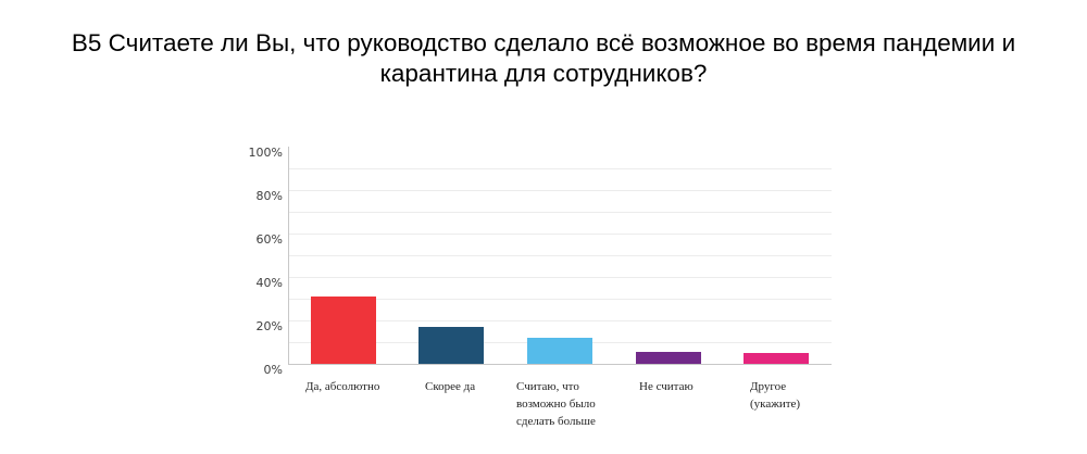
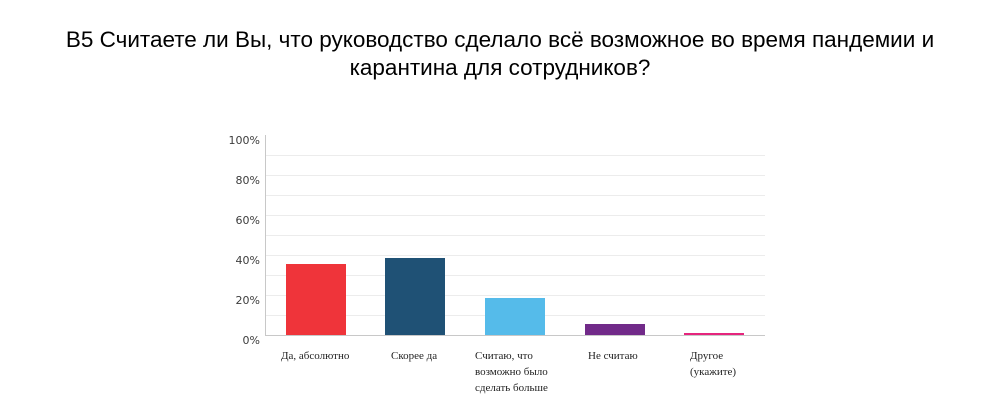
Да, абсолютно: 31% -> 36%
Скорее да: 17% -> 38%
Считаю, что возможно было сделать больше: 12% -> 19%
Другое (укажите): 5% -> 1%
